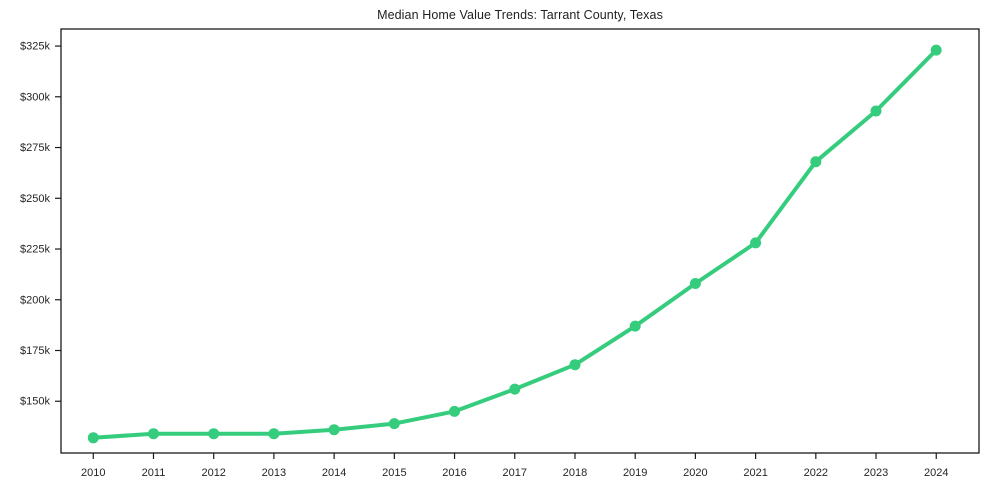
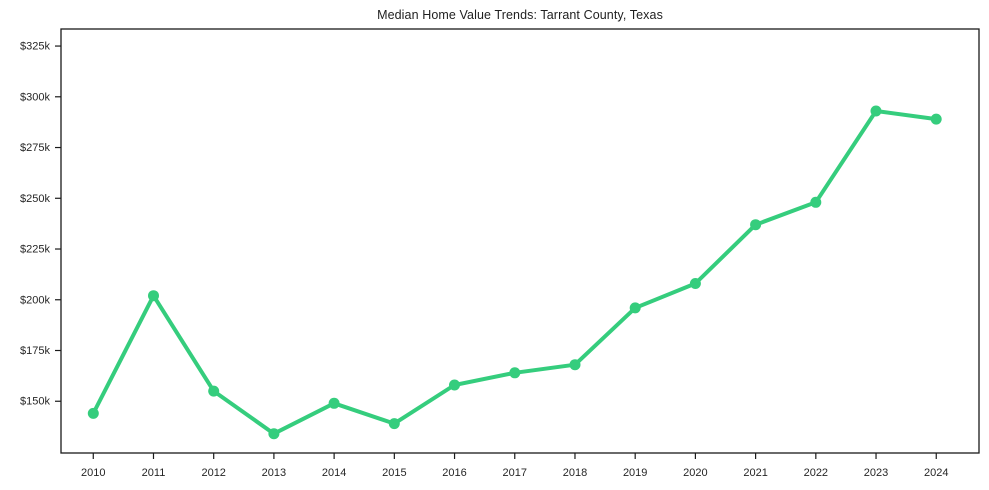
2010: $132k -> $144k
2011: $134k -> $202k
2012: $134k -> $155k
2014: $136k -> $149k
2016: $145k -> $158k
2017: $156k -> $164k
2019: $187k -> $196k
2021: $228k -> $237k
2022: $268k -> $248k
2024: $323k -> $289k
